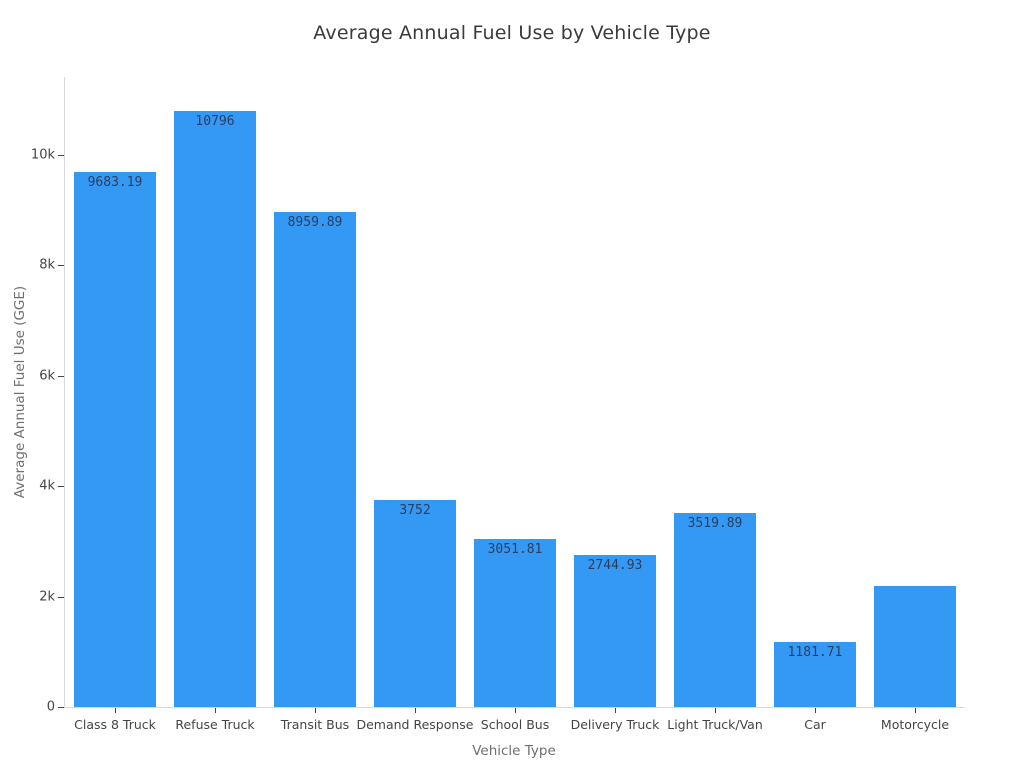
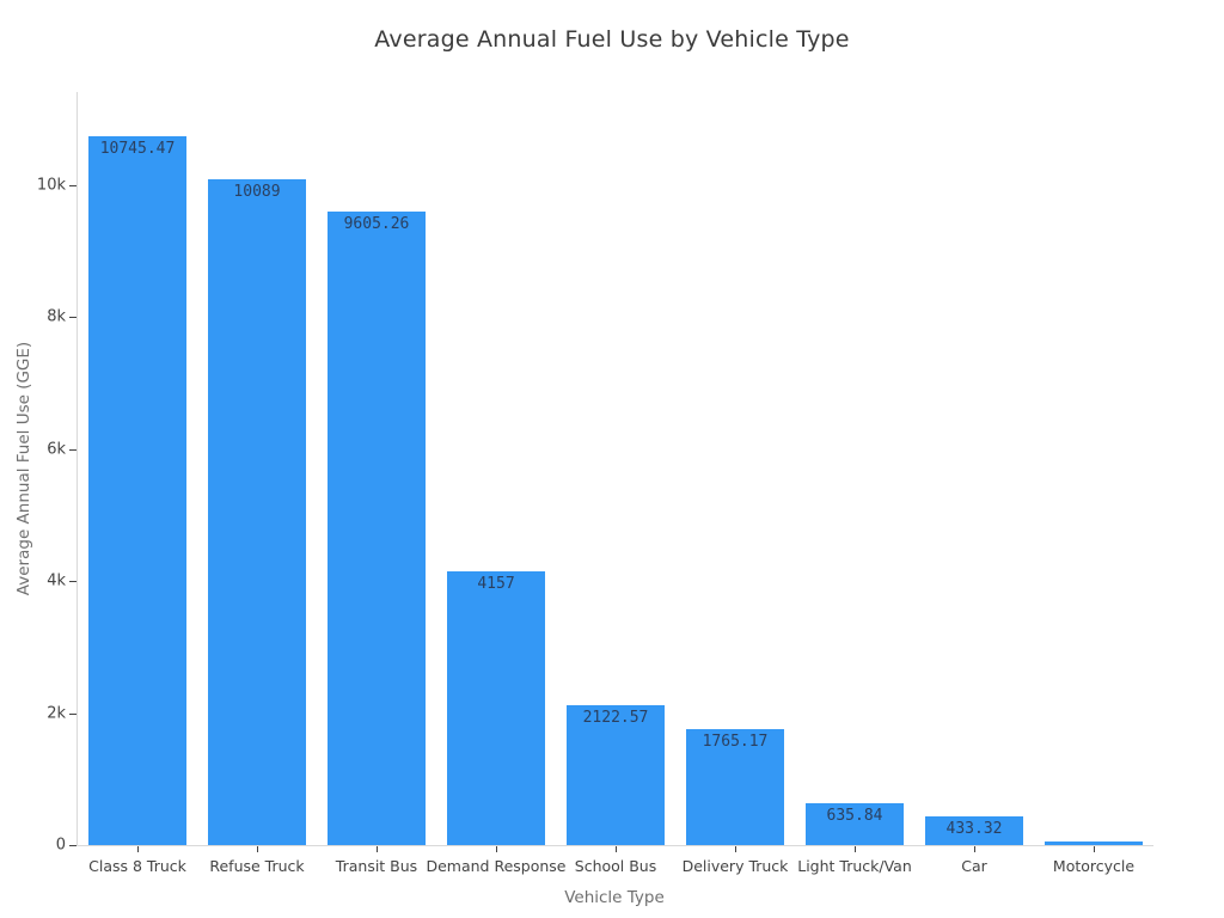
Class 8 Truck: 9683.19 -> 10745.47
Refuse Truck: 10796 -> 10089
Transit Bus: 8959.89 -> 9605.26
Demand Response: 3752 -> 4157
School Bus: 3051.81 -> 2122.57
Delivery Truck: 2744.93 -> 1765.17
Light Truck/Van: 3519.89 -> 635.84
Car: 1181.71 -> 433.32
Motorcycle: 2.2k -> 0.1k
